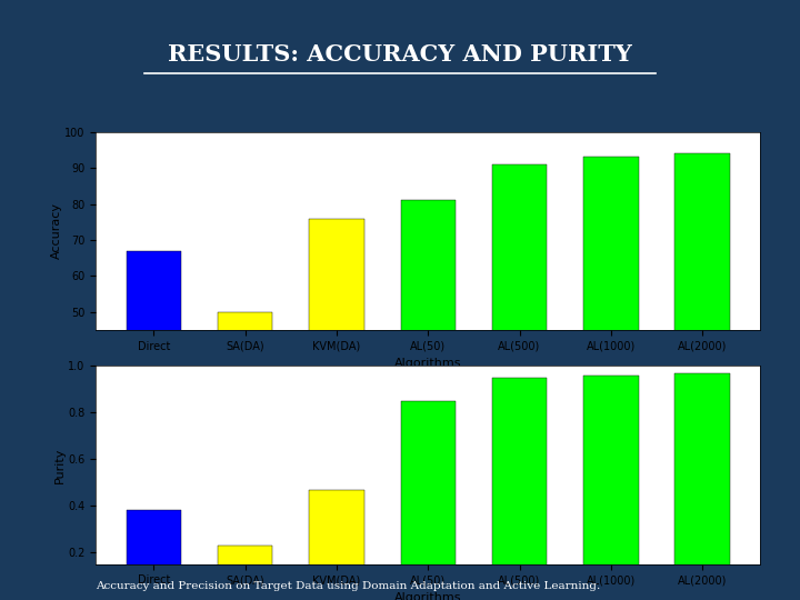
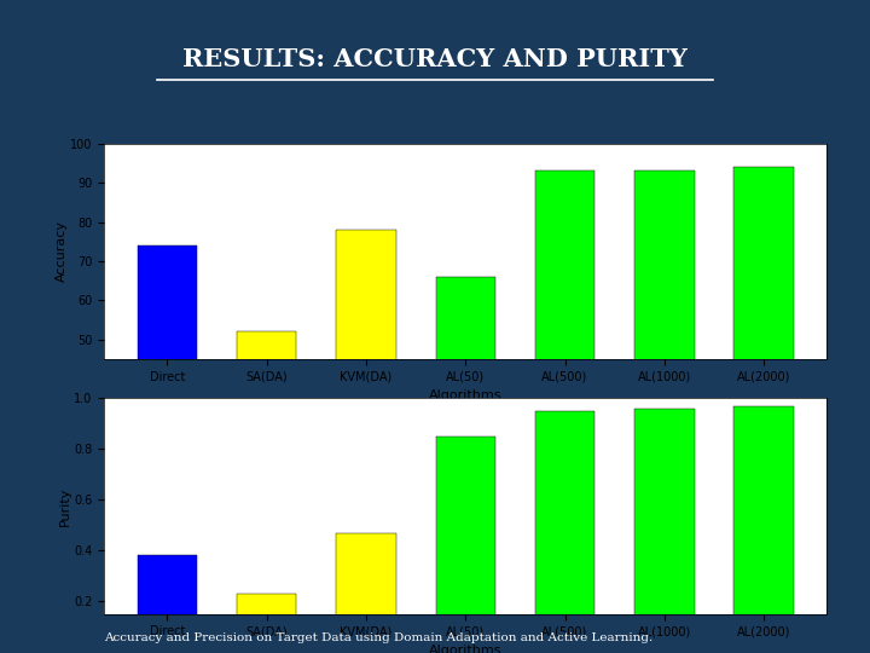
Direct: 67 -> 74
SA(DA): 50 -> 52
KVM(DA): 76 -> 78
AL(50): 81 -> 66
AL(500): 91 -> 93
